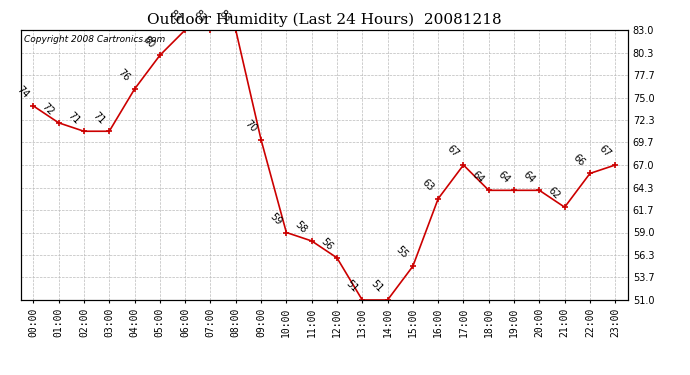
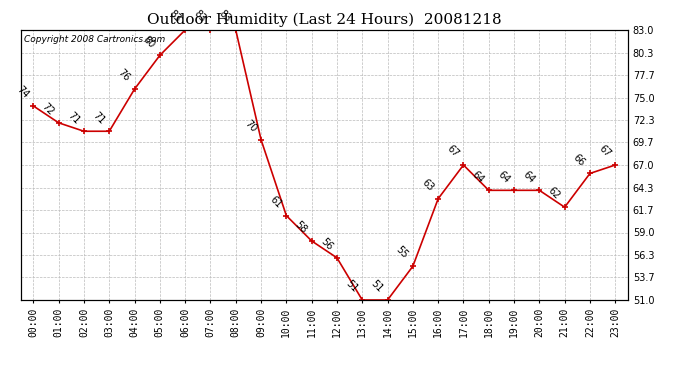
10:00: 59 -> 61
